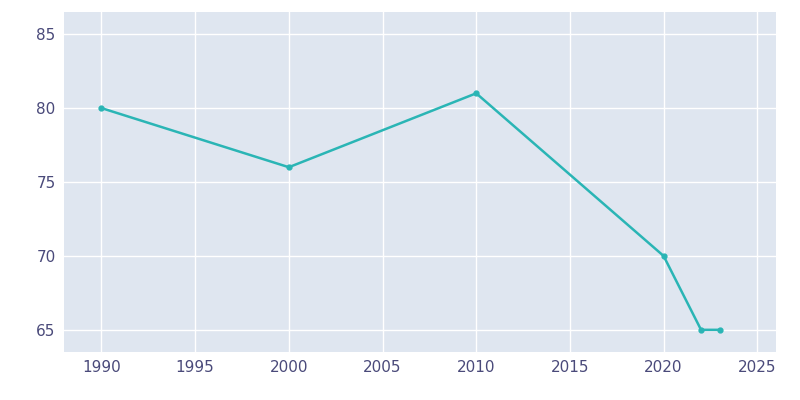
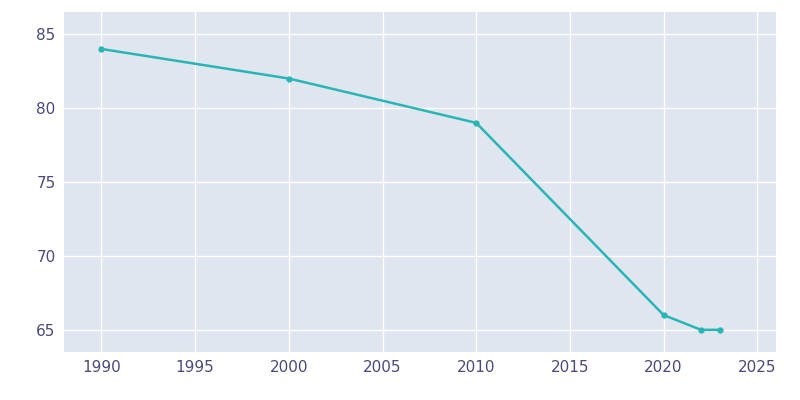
1990: 80 -> 84
2000: 76 -> 82
2010: 81 -> 79
2020: 70 -> 66
